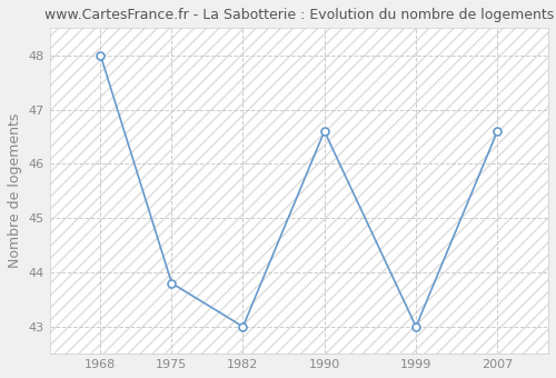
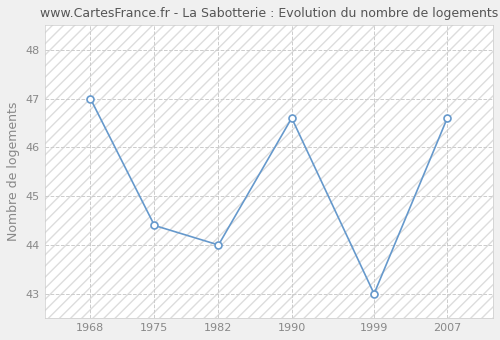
1968: 48.0 -> 47.0
1975: 43.8 -> 44.4
1982: 43.0 -> 44.0
